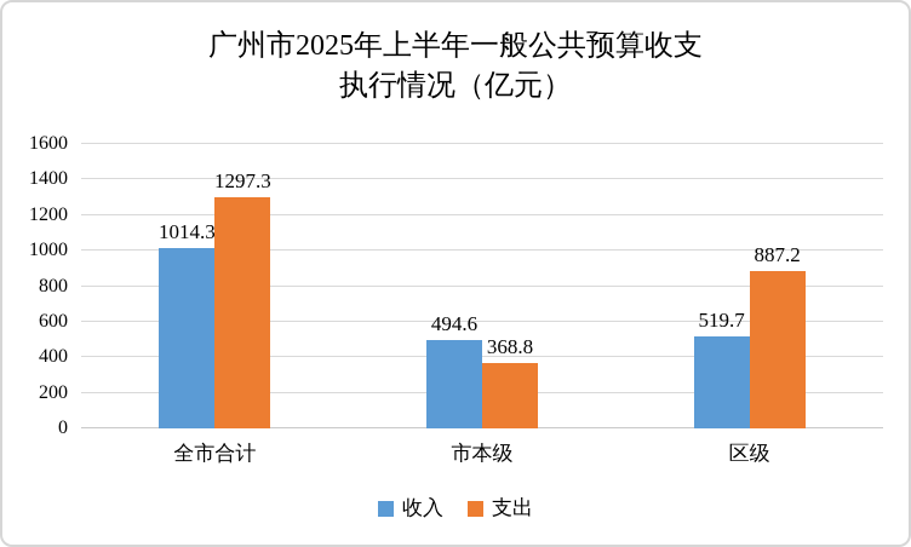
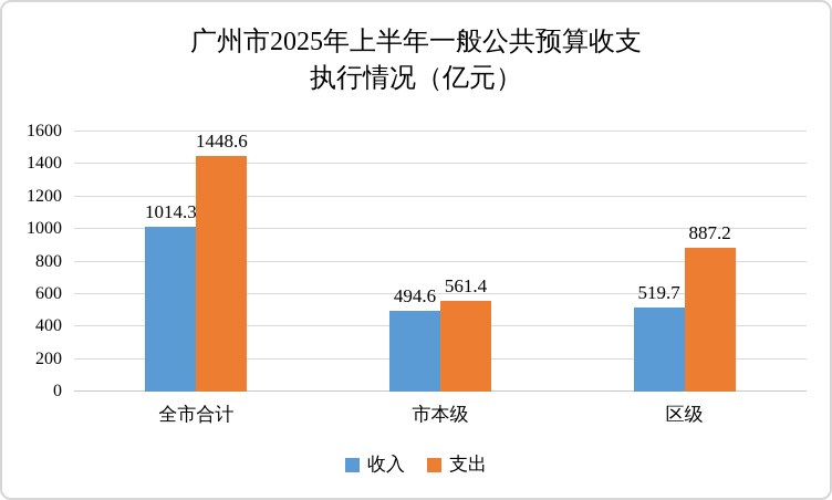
支出/全市合计: 1297.3 -> 1448.6
支出/市本级: 368.8 -> 561.4
